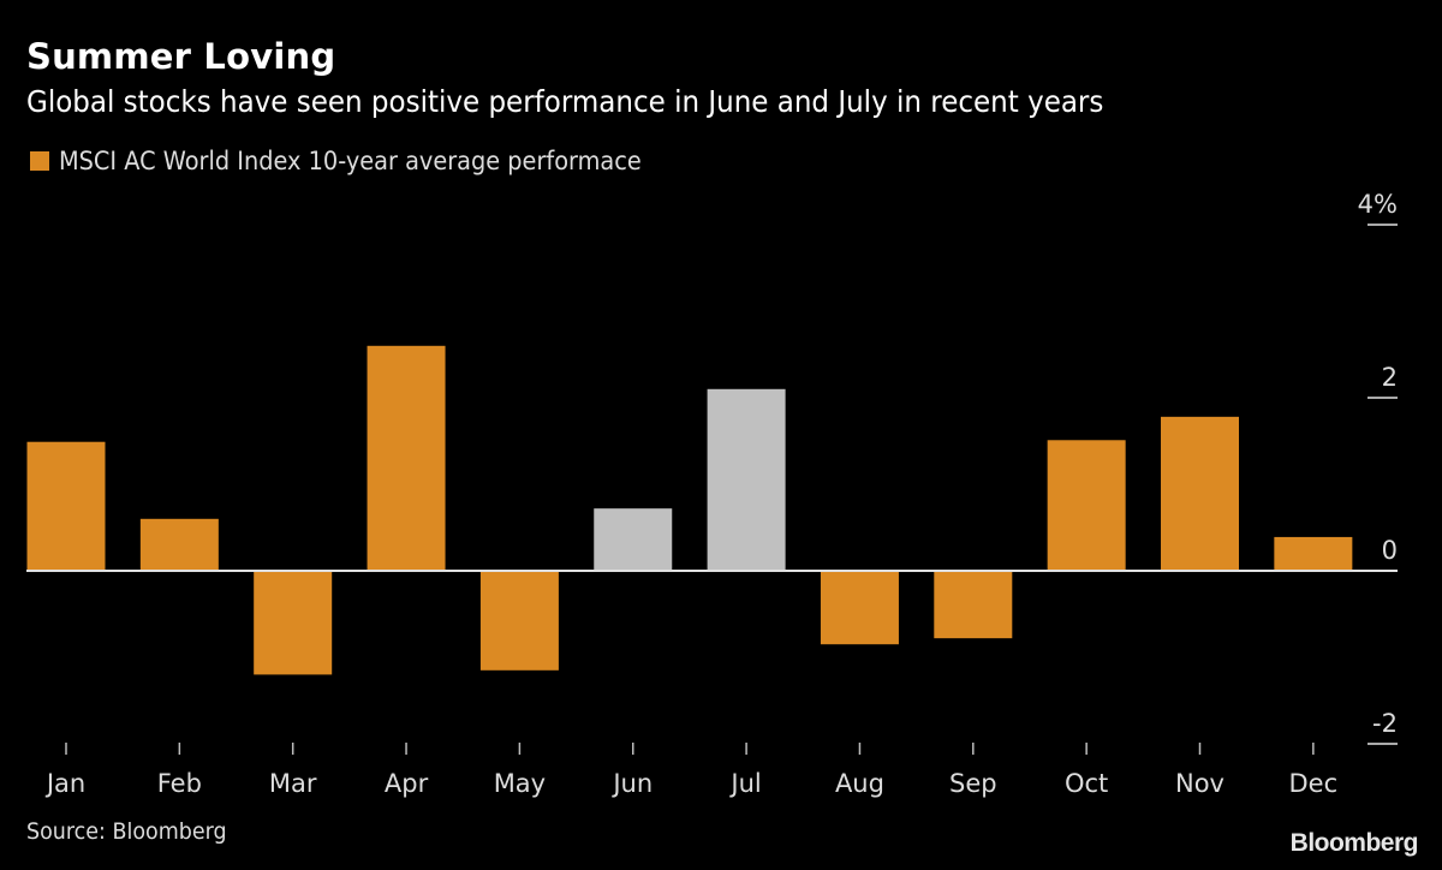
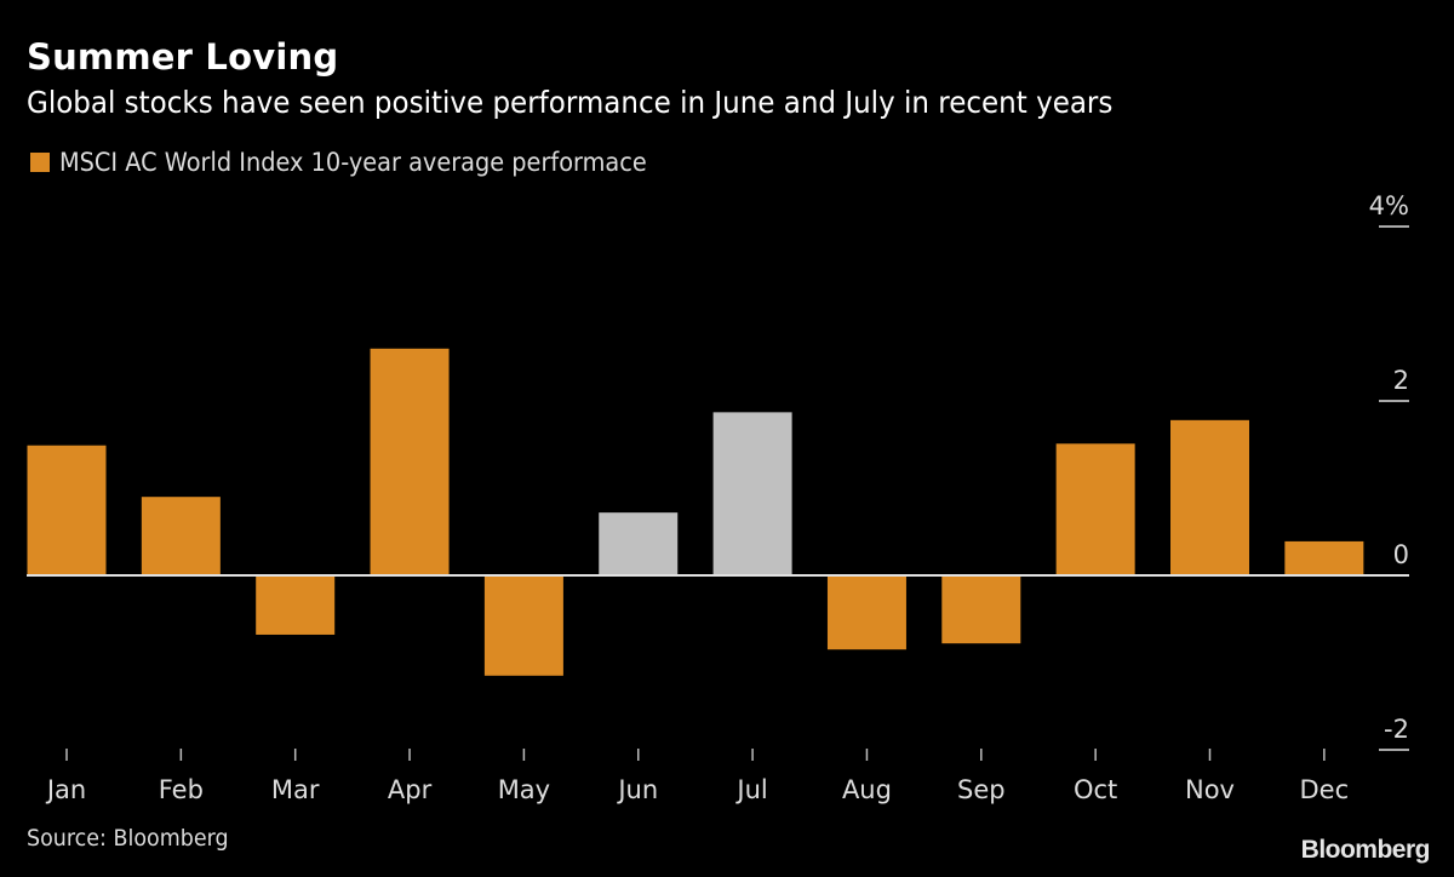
Feb: 0.6% -> 0.9%
Mar: -1.2% -> -0.7%
Jul: 2.1% -> 1.9%
